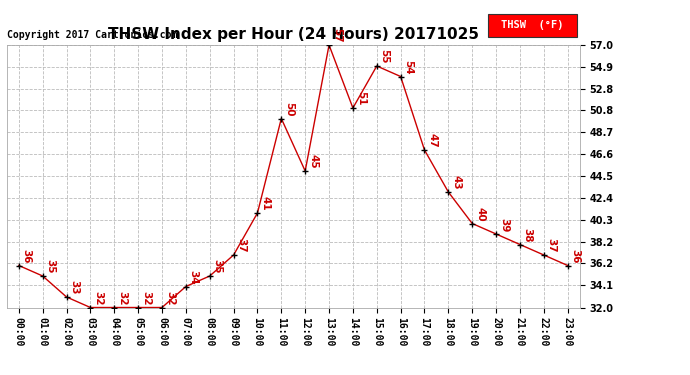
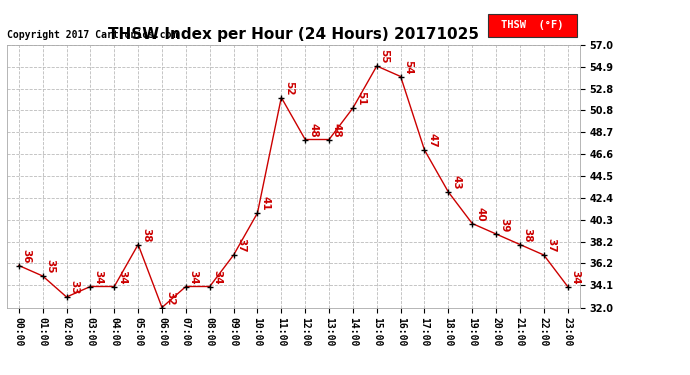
03:00: 32 -> 34
04:00: 32 -> 34
05:00: 32 -> 38
08:00: 35 -> 34
11:00: 50 -> 52
12:00: 45 -> 48
13:00: 57 -> 48
23:00: 36 -> 34
